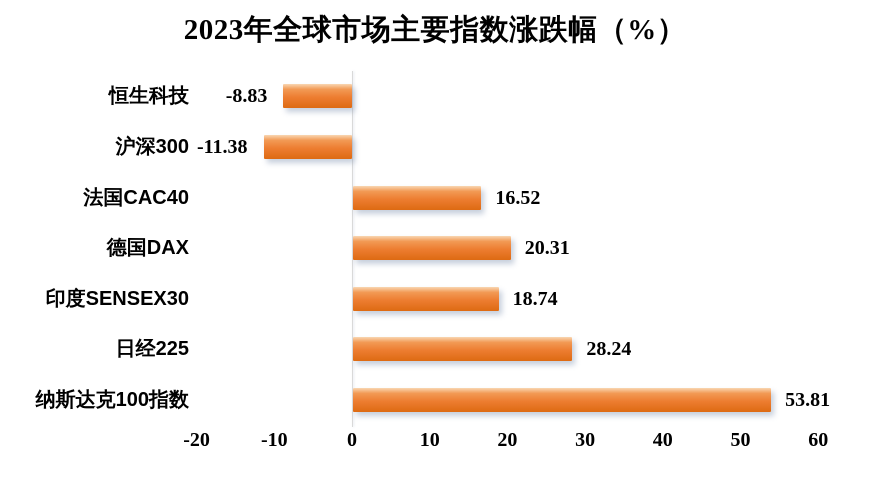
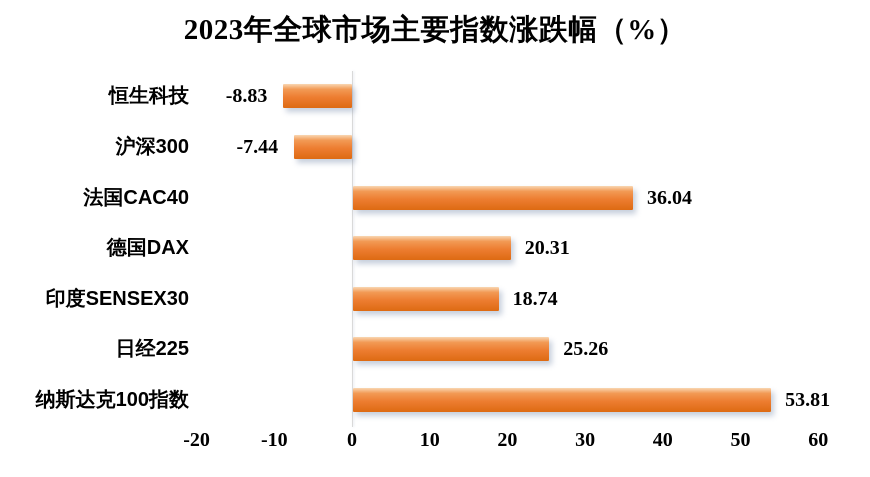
沪深300: -11.38 -> -7.44
法国CAC40: 16.52 -> 36.04
日经225: 28.24 -> 25.26
